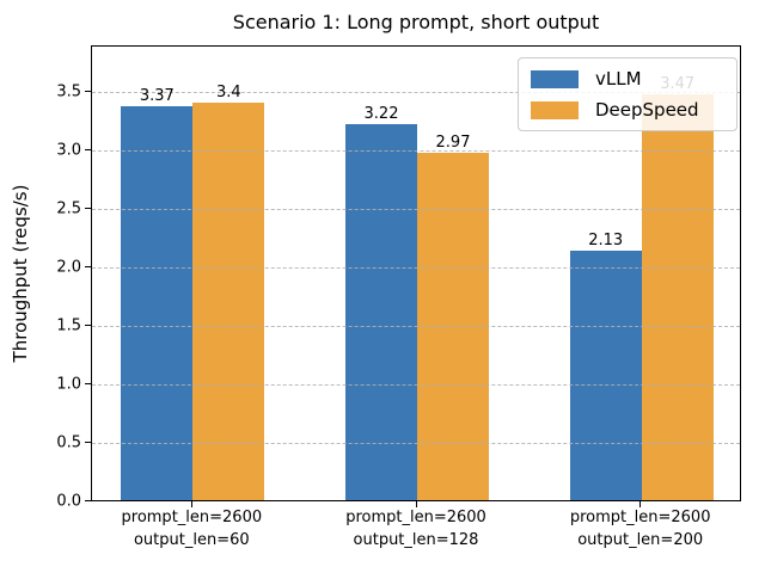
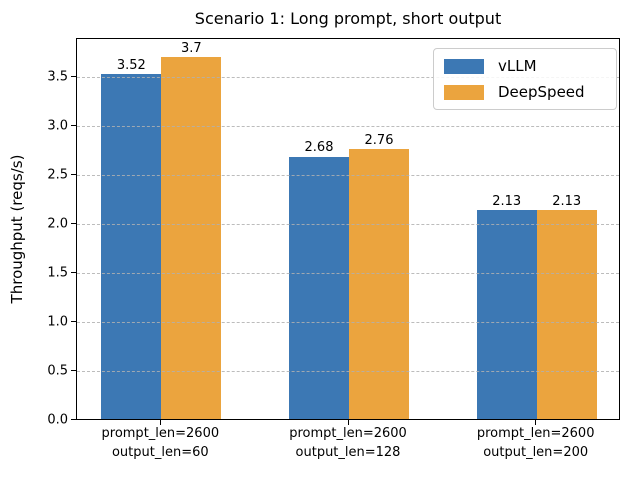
vLLM/prompt_len=2600 output_len=60: 3.37 -> 3.52
DeepSpeed/prompt_len=2600 output_len=60: 3.4 -> 3.7
vLLM/prompt_len=2600 output_len=128: 3.22 -> 2.68
DeepSpeed/prompt_len=2600 output_len=128: 2.97 -> 2.76
DeepSpeed/prompt_len=2600 output_len=200: 3.47 -> 2.13
